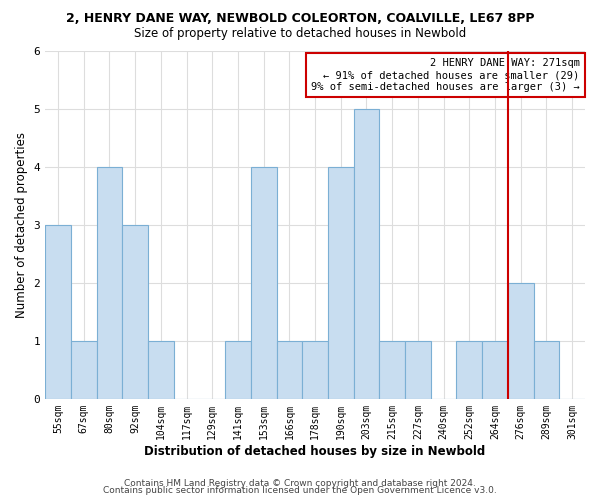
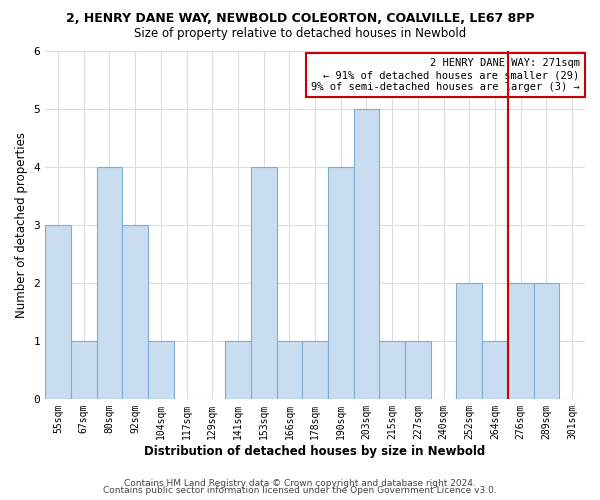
252sqm: 1 -> 2
289sqm: 1 -> 2
